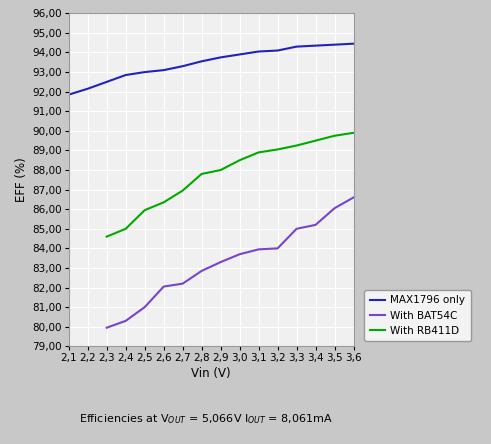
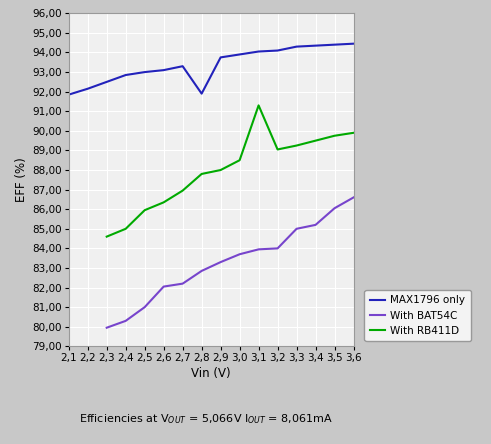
MAX1796 only/2,8: 93,5 -> 91,9
With RB411D/3,1: 88,9 -> 91,3
